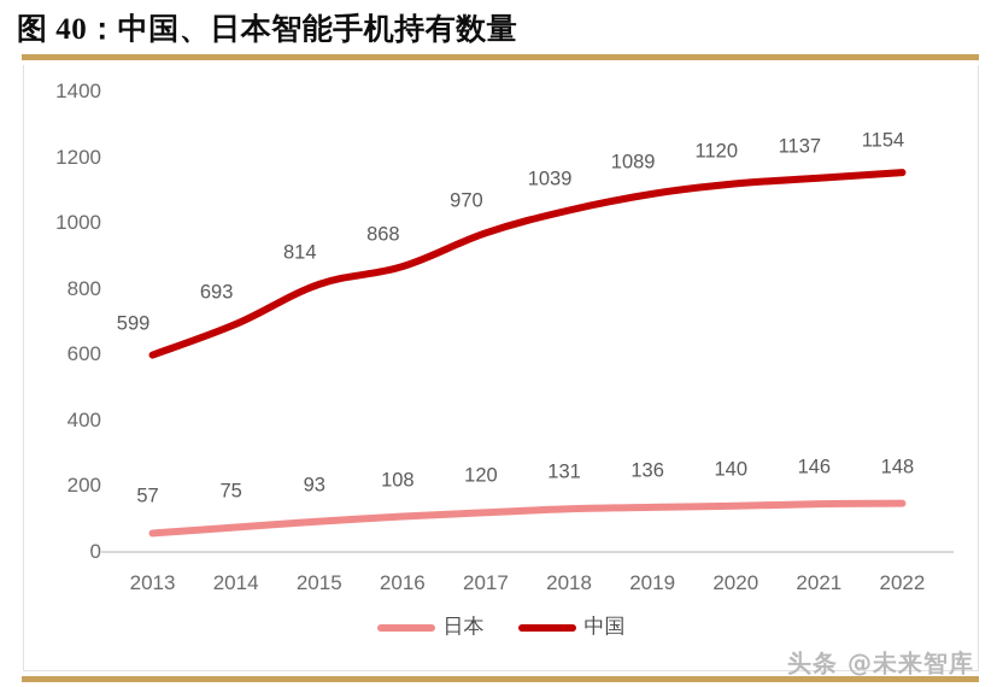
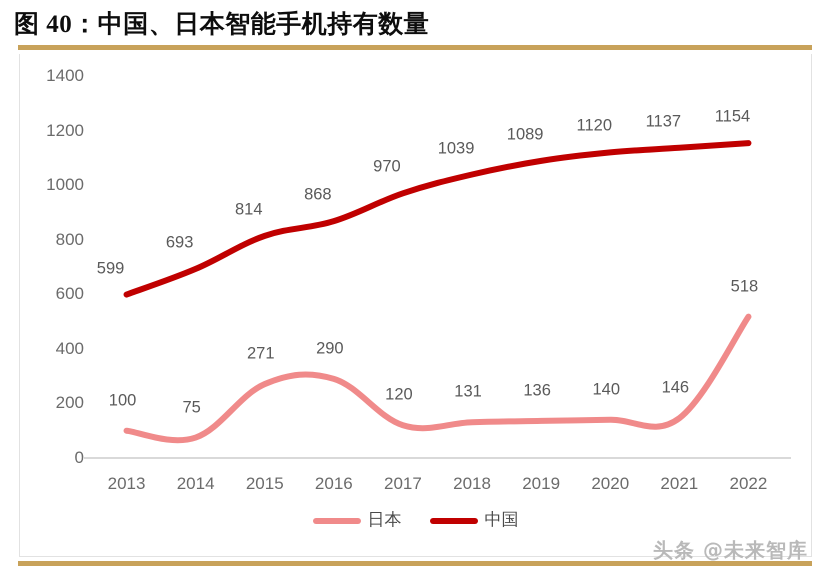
日本/2013: 57 -> 100
日本/2015: 93 -> 271
日本/2016: 108 -> 290
日本/2022: 148 -> 518
